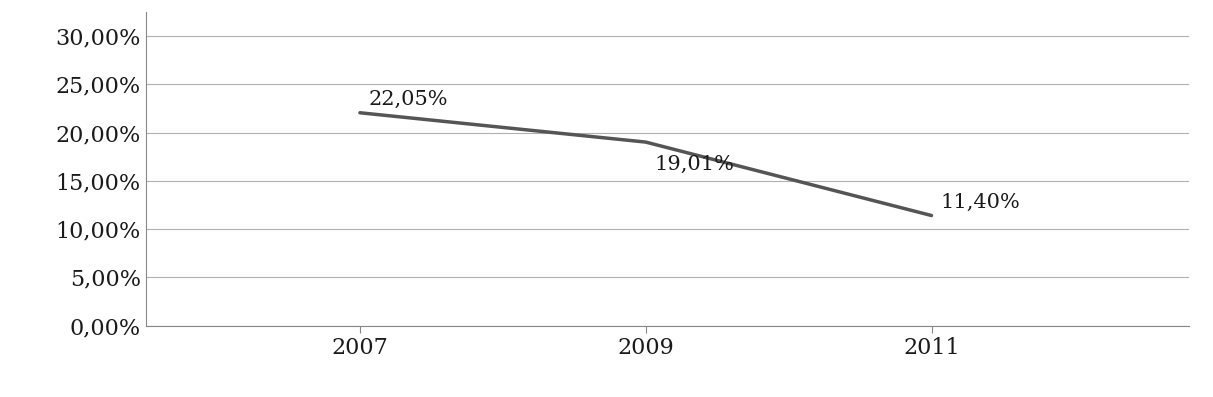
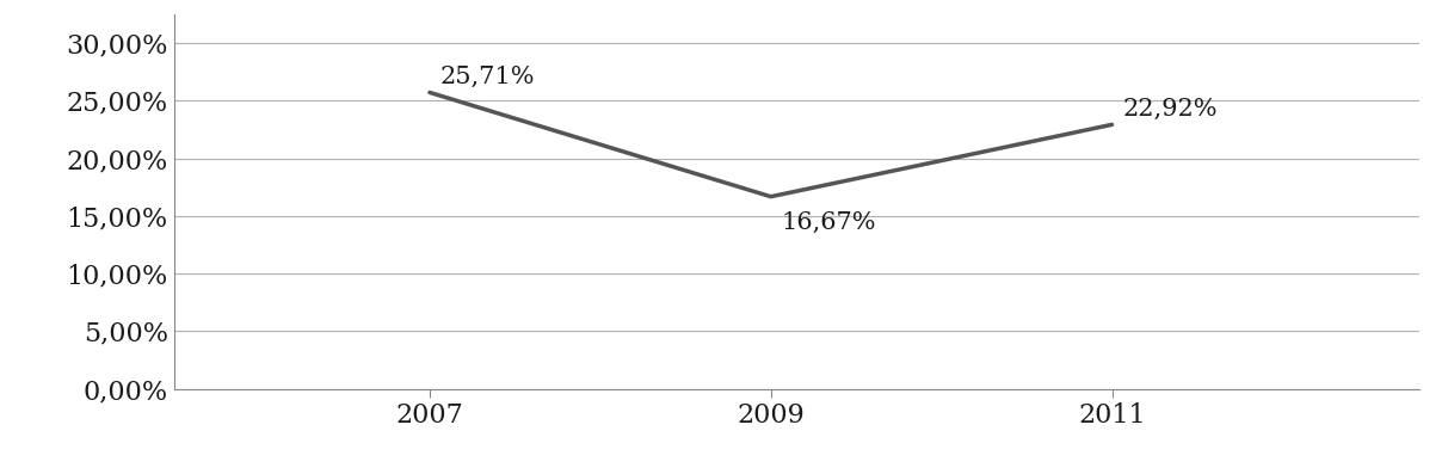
2007: 22,05% -> 25,71%
2009: 19,01% -> 16,67%
2011: 11,40% -> 22,92%
